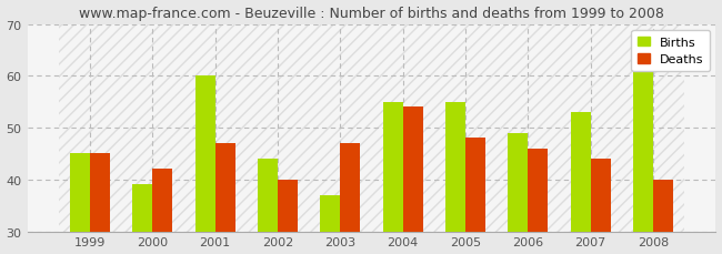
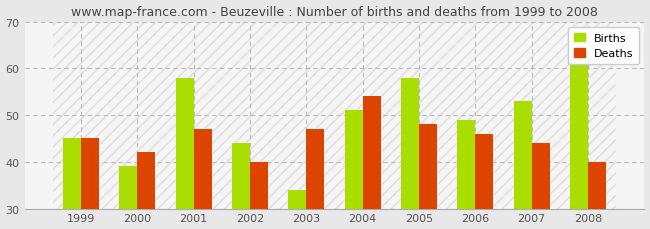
Births/2001: 60 -> 58
Births/2003: 37 -> 34
Births/2004: 55 -> 51
Births/2005: 55 -> 58
